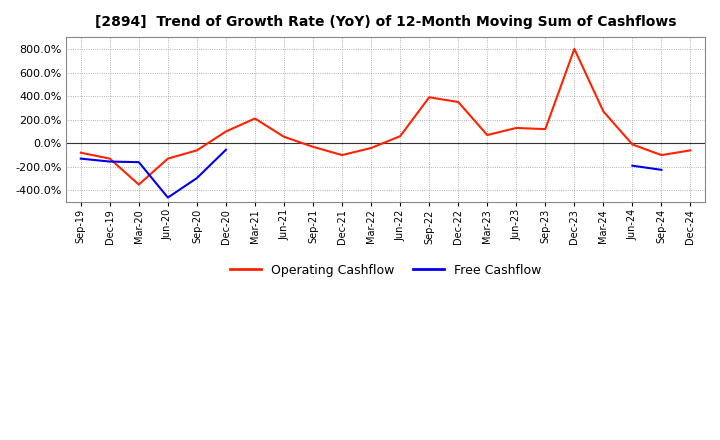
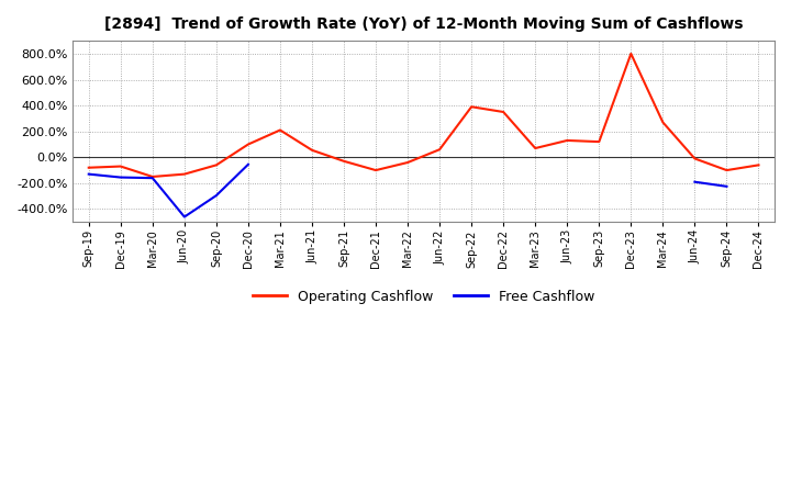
Operating Cashflow/Dec-19: -130% -> -70%
Operating Cashflow/Mar-20: -350% -> -150%
